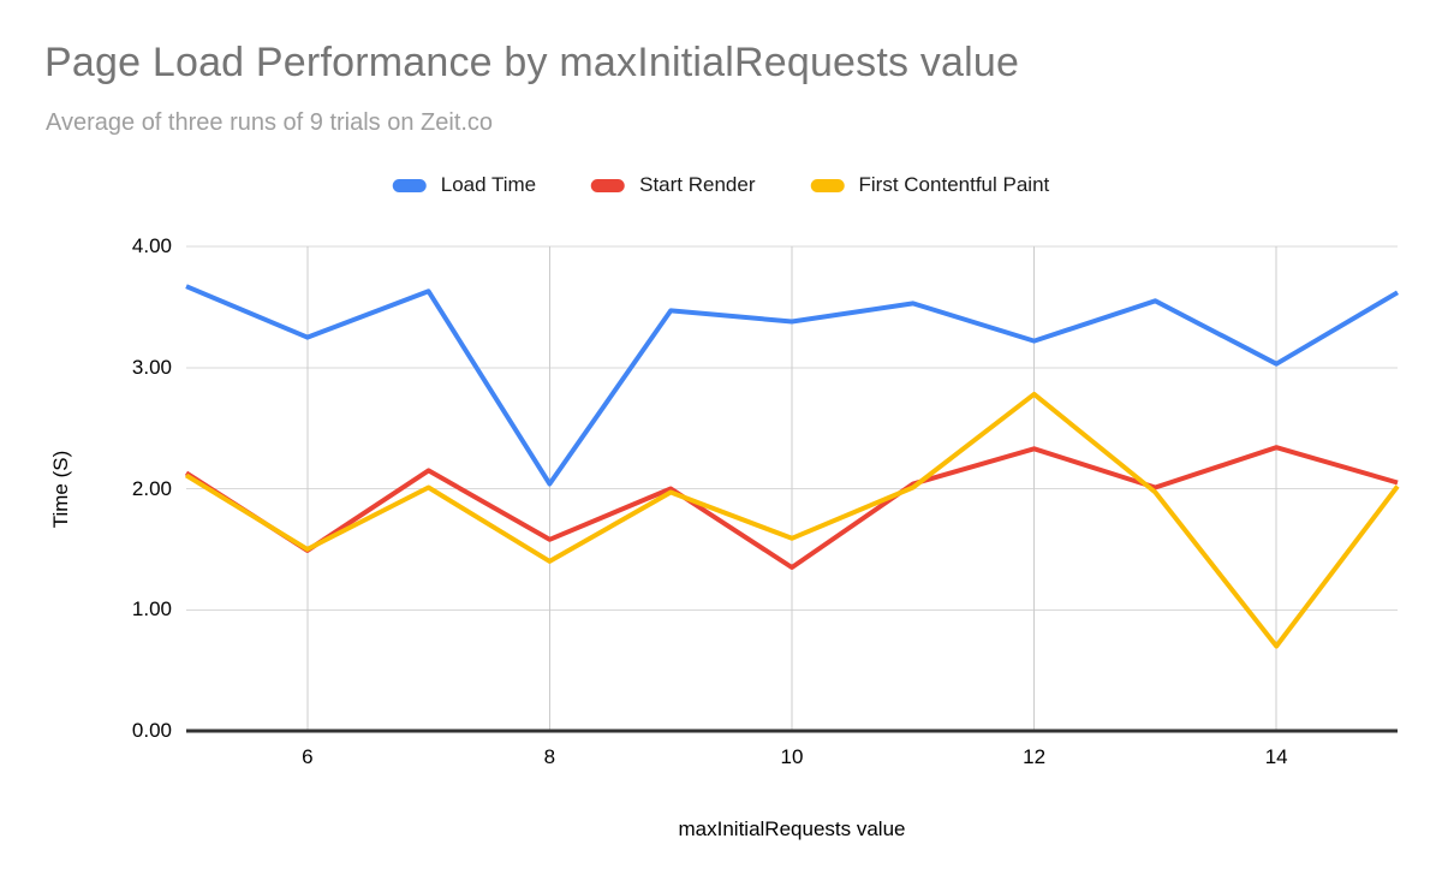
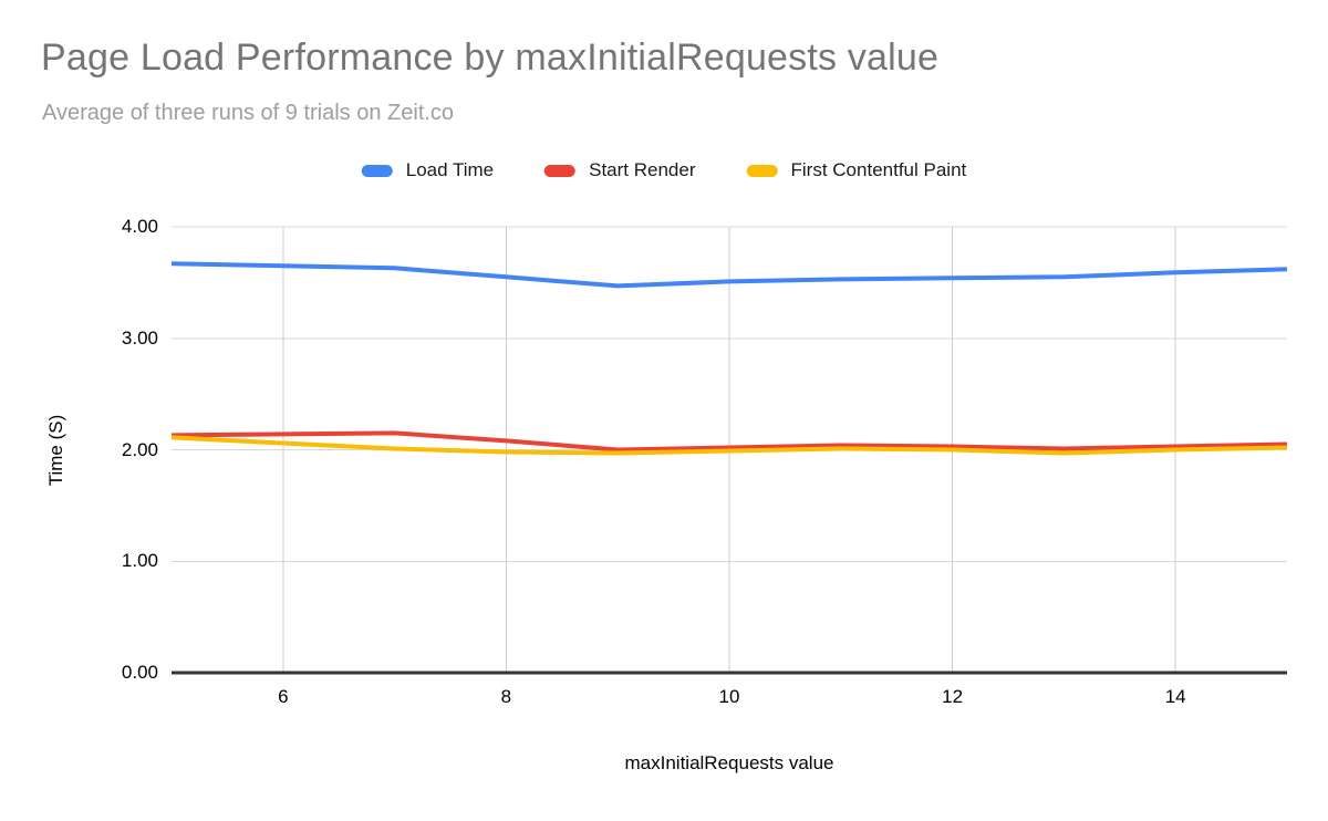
Load Time/6: 3.25 -> 3.65
Start Render/6: 1.49 -> 2.14
First Contentful Paint/6: 1.50 -> 2.06
Load Time/8: 2.04 -> 3.55
Start Render/8: 1.58 -> 2.08
First Contentful Paint/8: 1.40 -> 1.98
Load Time/10: 3.38 -> 3.51
Start Render/10: 1.35 -> 2.02
First Contentful Paint/10: 1.59 -> 1.99
Load Time/12: 3.22 -> 3.54
Start Render/12: 2.33 -> 2.03
First Contentful Paint/12: 2.78 -> 2.00
Load Time/14: 3.03 -> 3.59
Start Render/14: 2.34 -> 2.03
First Contentful Paint/14: 0.70 -> 2.00
